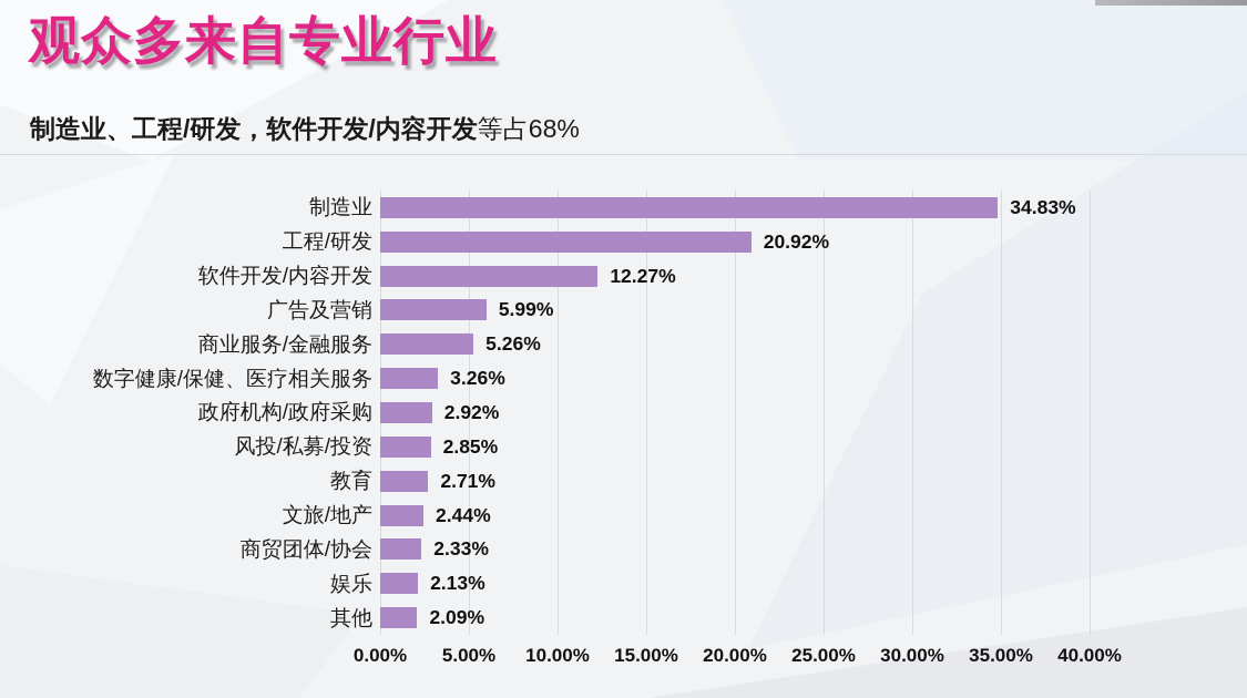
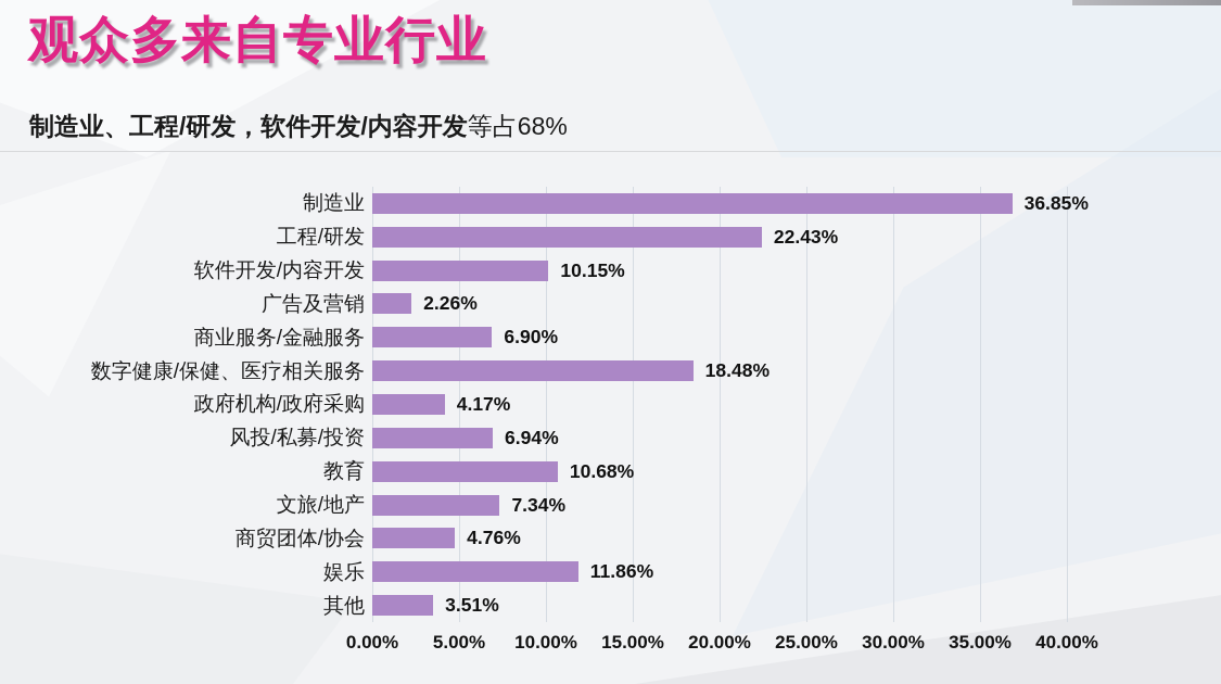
制造业: 34.83% -> 36.85%
工程/研发: 20.92% -> 22.43%
软件开发/内容开发: 12.27% -> 10.15%
广告及营销: 5.99% -> 2.26%
商业服务/金融服务: 5.26% -> 6.90%
数字健康/保健、医疗相关服务: 3.26% -> 18.48%
政府机构/政府采购: 2.92% -> 4.17%
风投/私募/投资: 2.85% -> 6.94%
教育: 2.71% -> 10.68%
文旅/地产: 2.44% -> 7.34%
商贸团体/协会: 2.33% -> 4.76%
娱乐: 2.13% -> 11.86%
其他: 2.09% -> 3.51%
